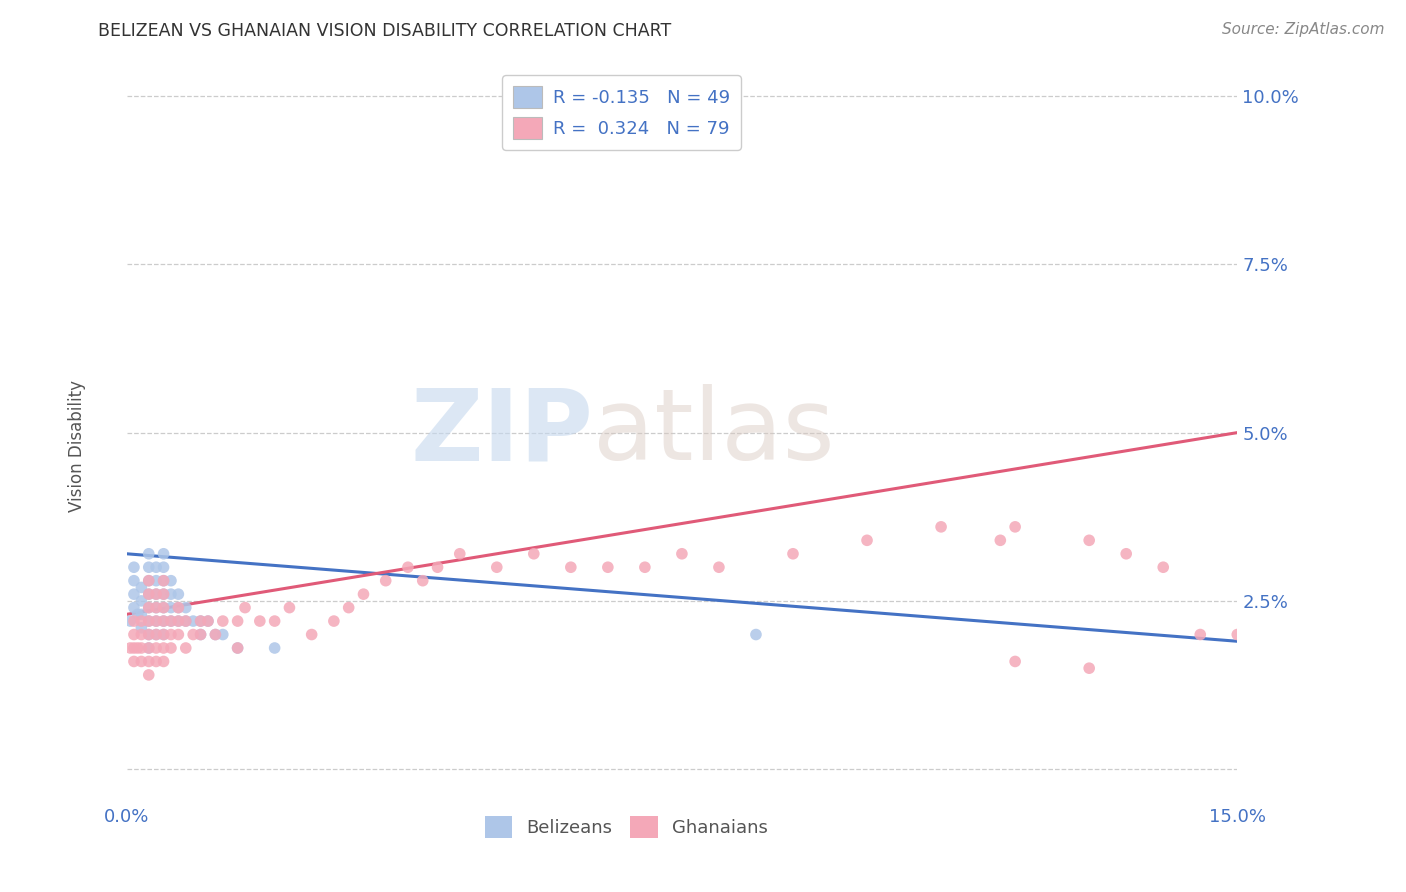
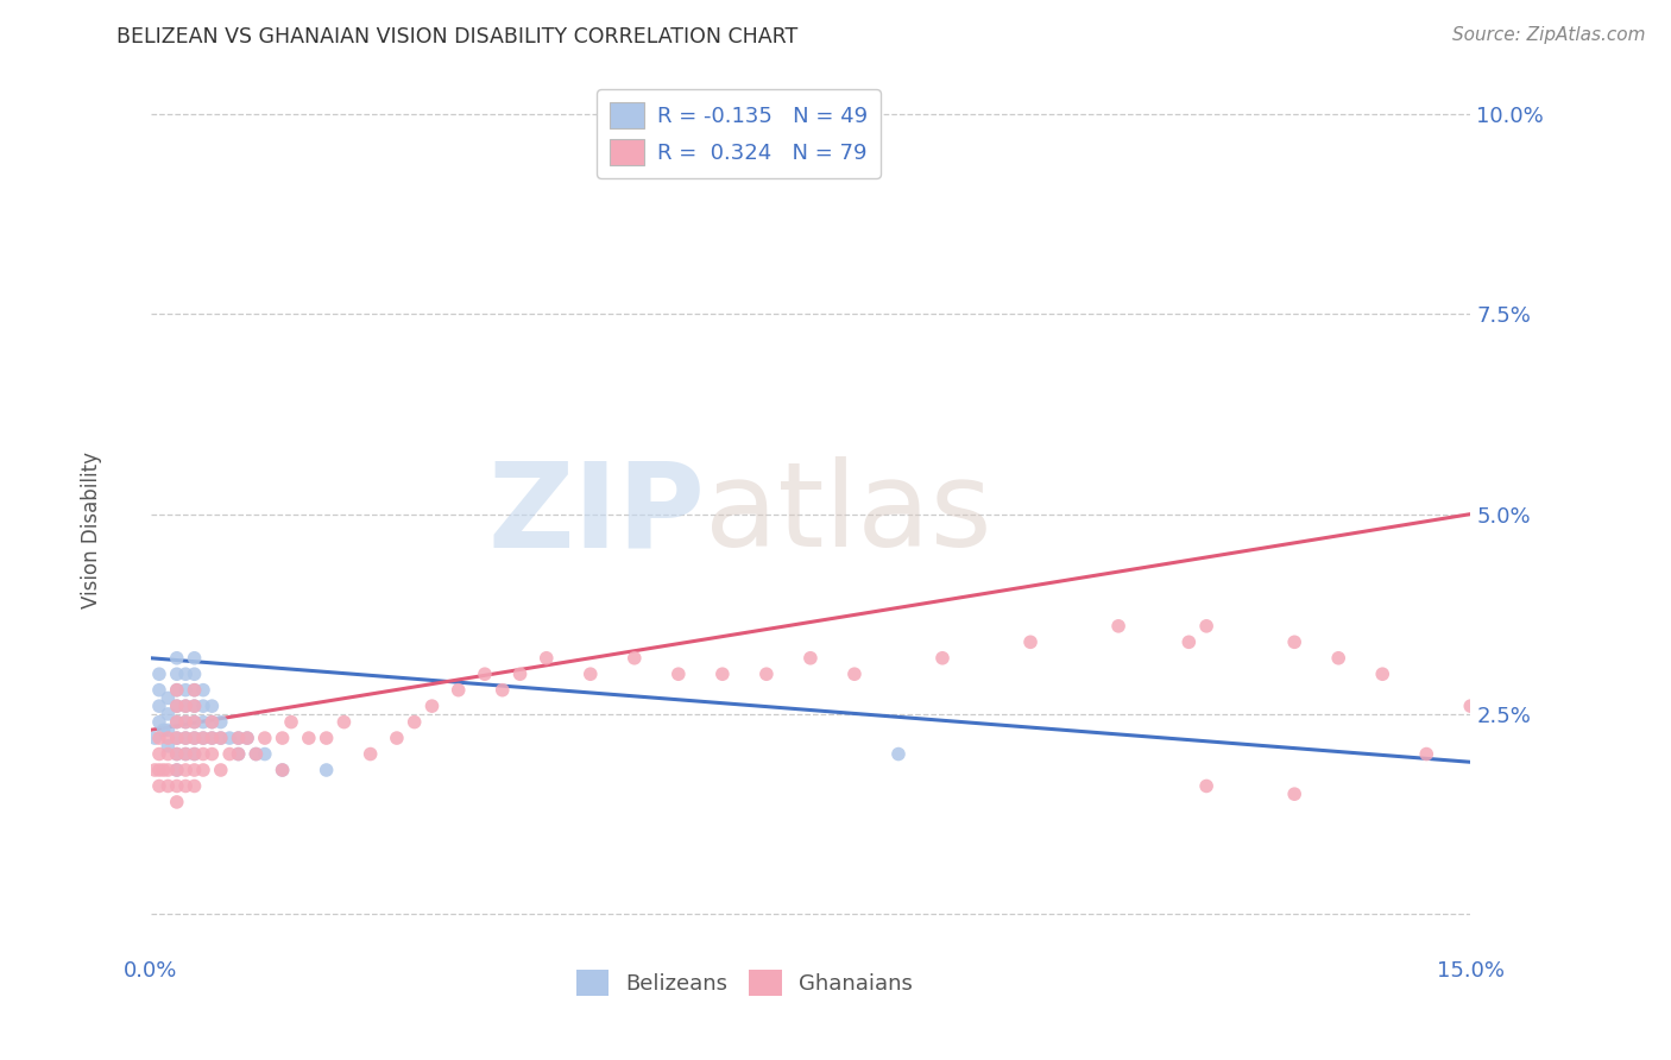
Ghanaians/15.0%: 2.0% -> 2.6%
